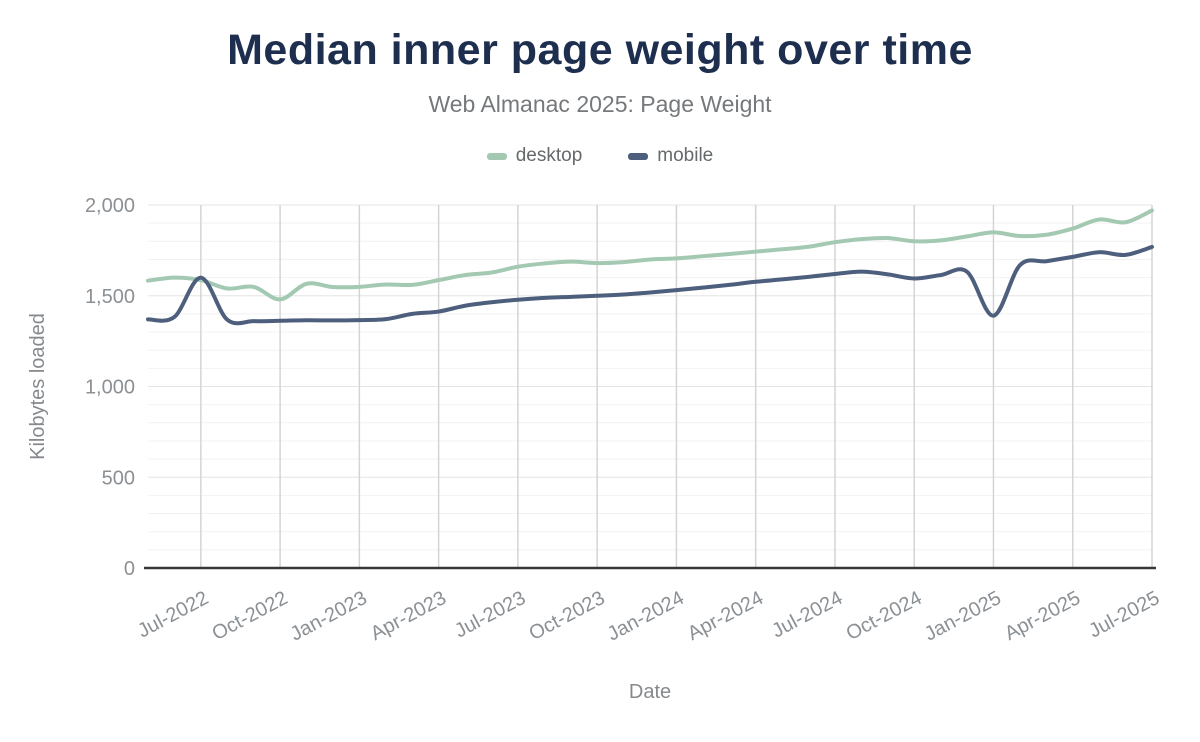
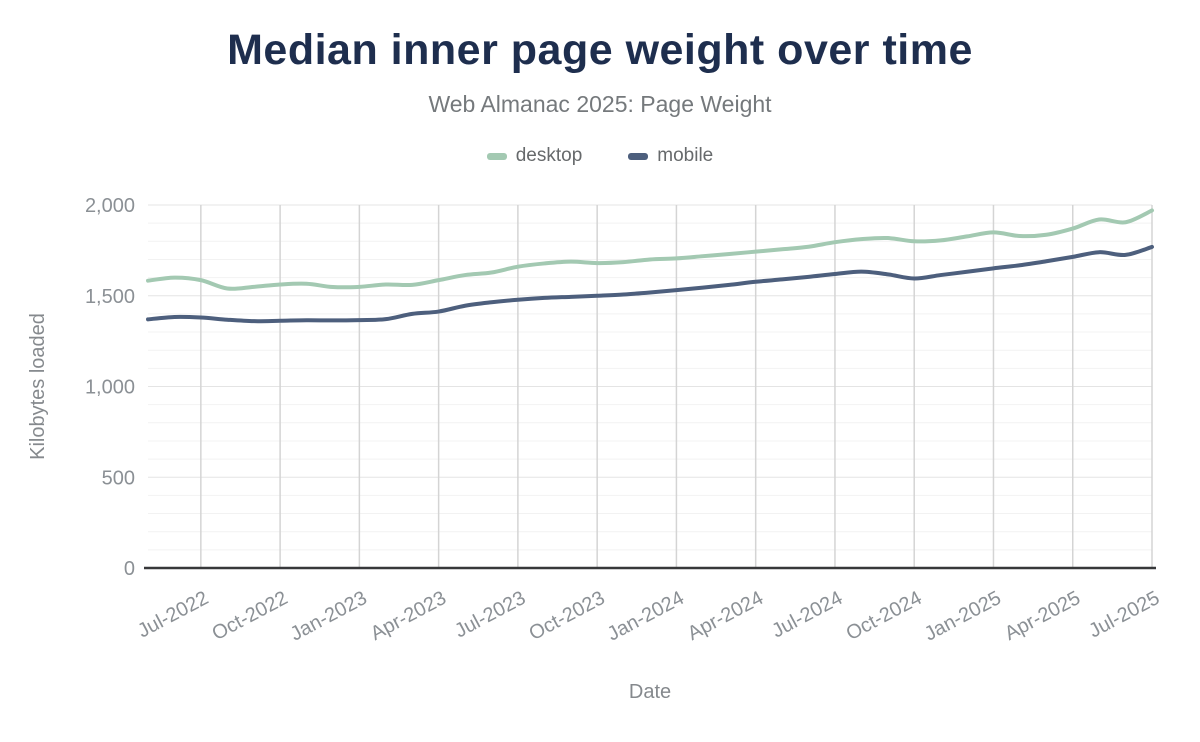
mobile/Jul-2022: 1600 -> 1380
desktop/Oct-2022: 1480 -> 1560
mobile/Jan-2025: 1390 -> 1650
